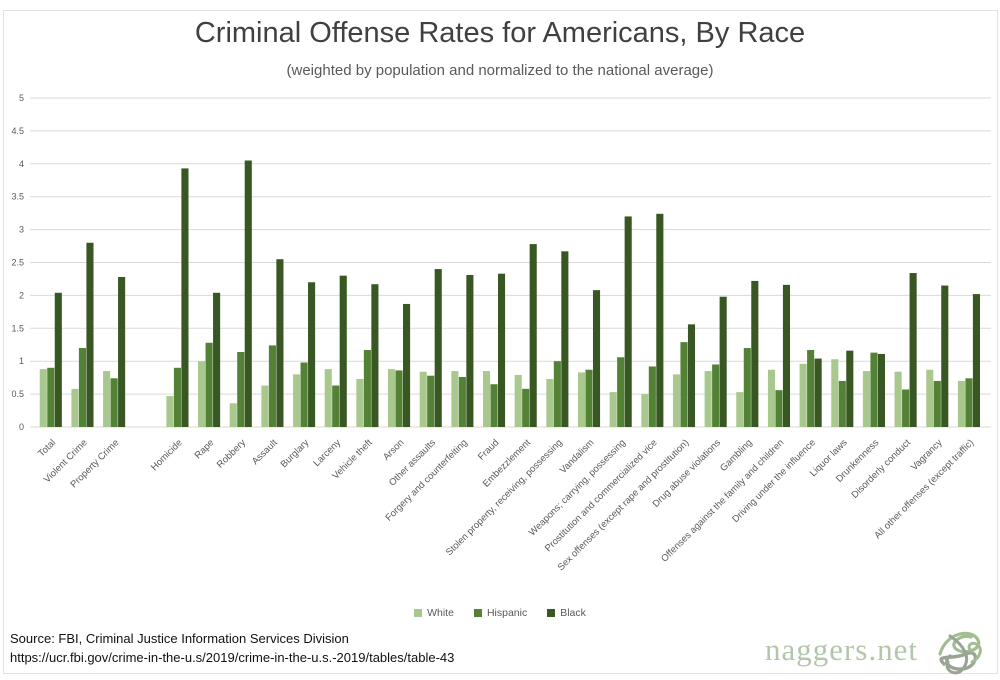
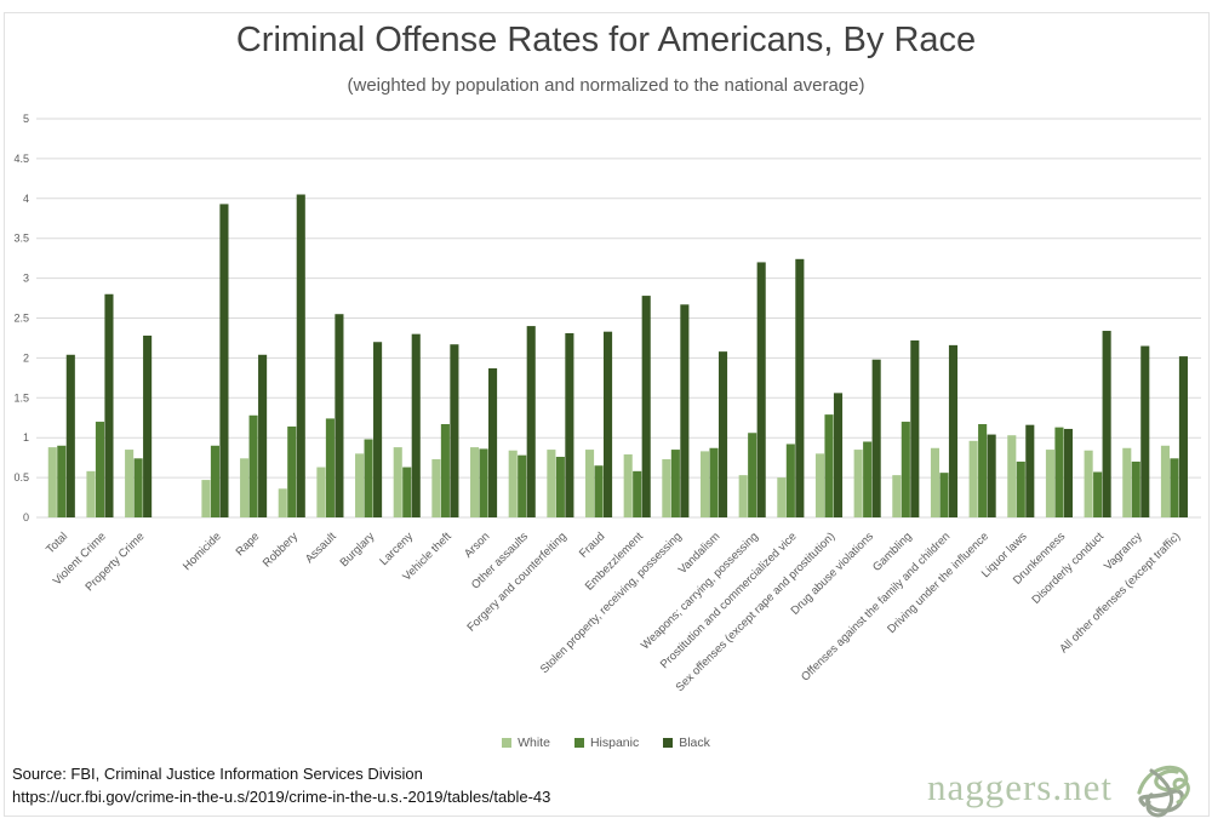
White/Rape: 1.0 -> 0.7
Hispanic/Stolen property, receiving, possessing: 1.0 -> 0.8
White/All other offenses (except traffic): 0.7 -> 0.9
